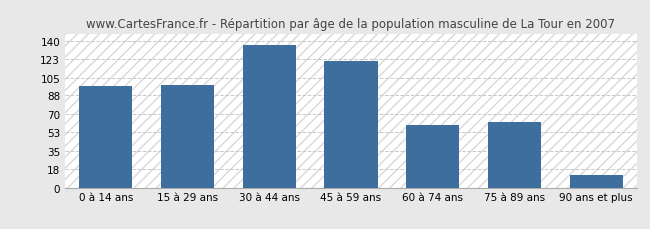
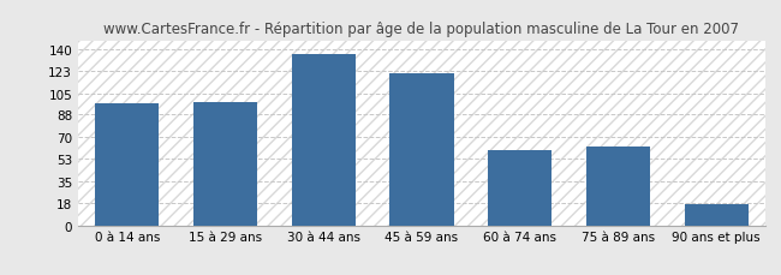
90 ans et plus: 12 -> 17
